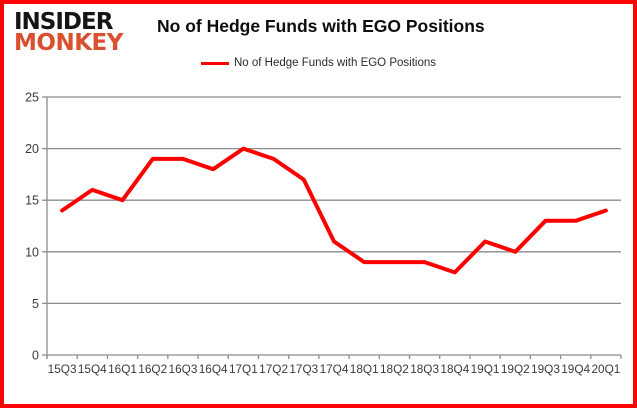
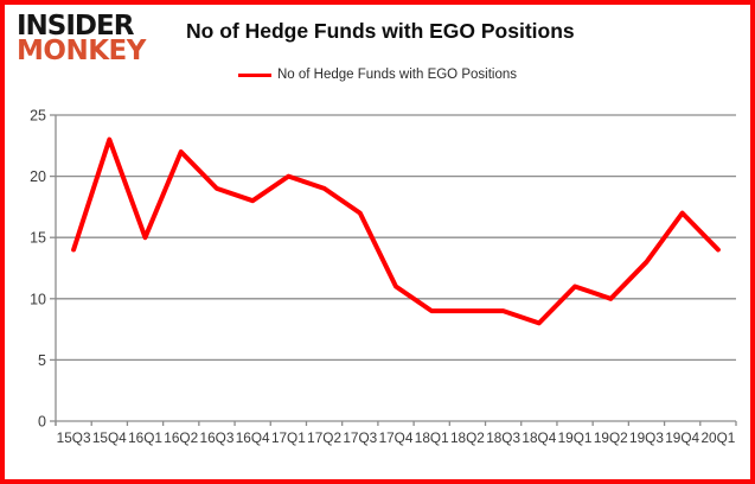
15Q4: 16 -> 23
16Q2: 19 -> 22
19Q4: 13 -> 17
